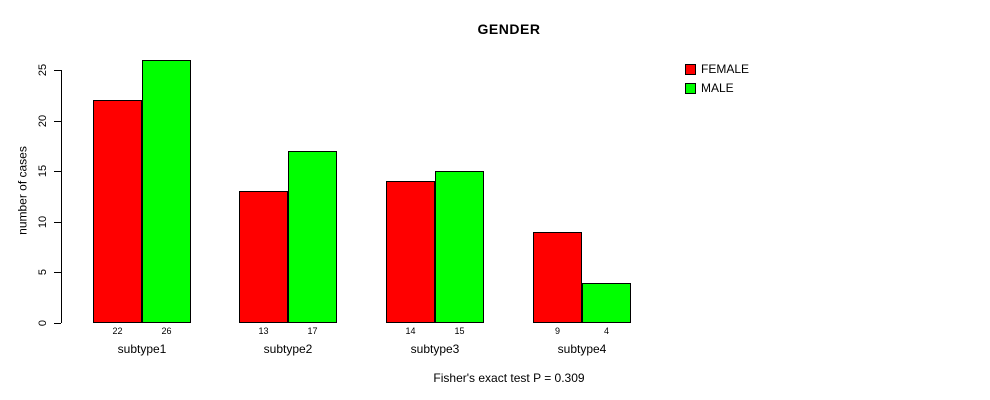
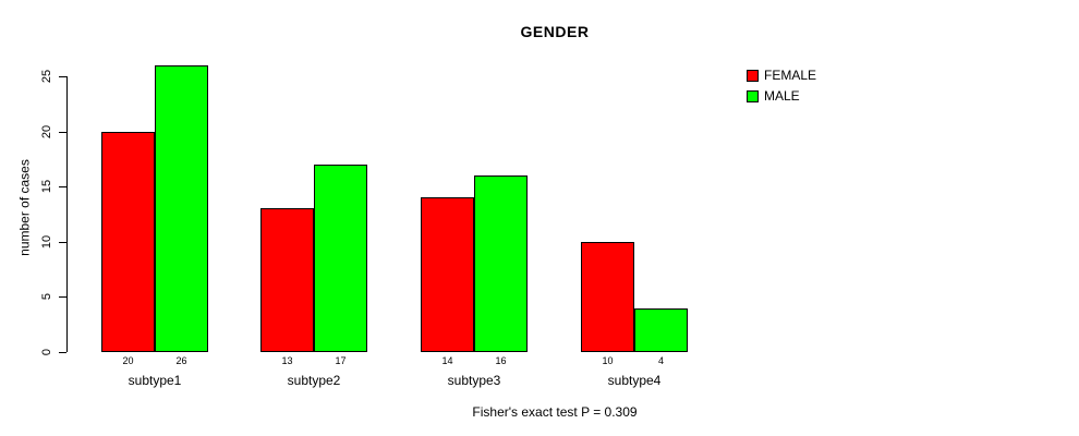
FEMALE/subtype1: 22 -> 20
MALE/subtype3: 15 -> 16
FEMALE/subtype4: 9 -> 10
